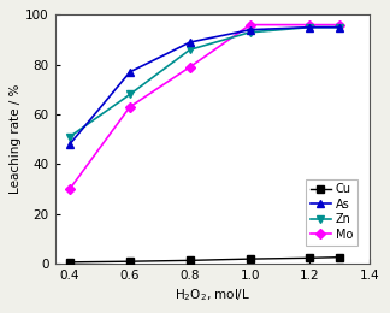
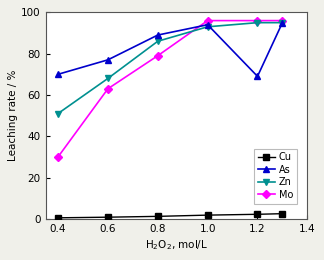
As/0.4: 48 -> 70
As/1.2: 95 -> 69
